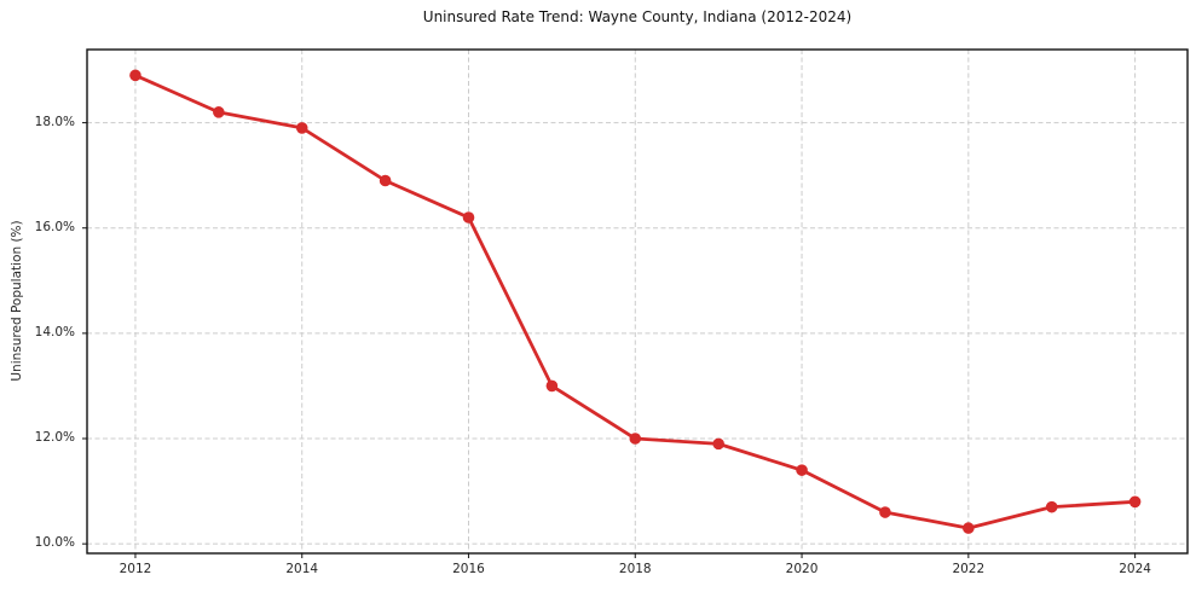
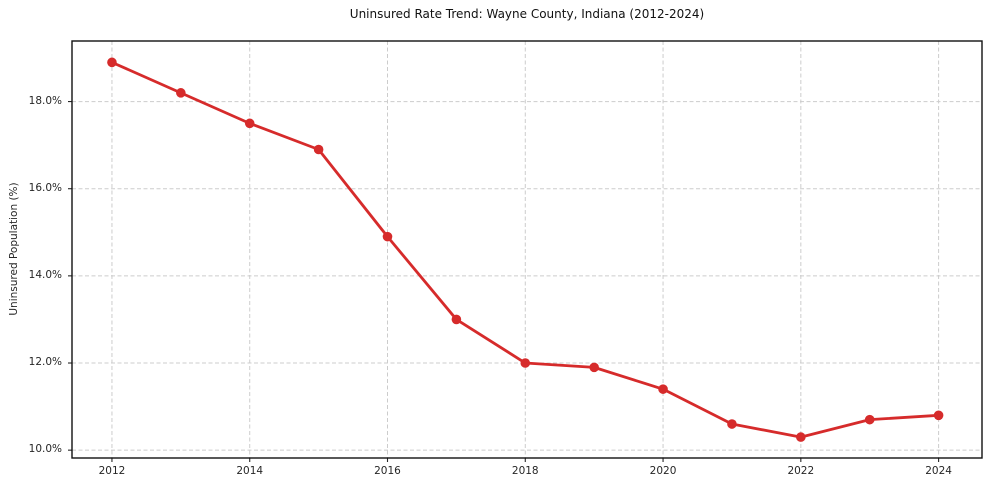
2014: 17.9% -> 17.5%
2016: 16.2% -> 14.9%
